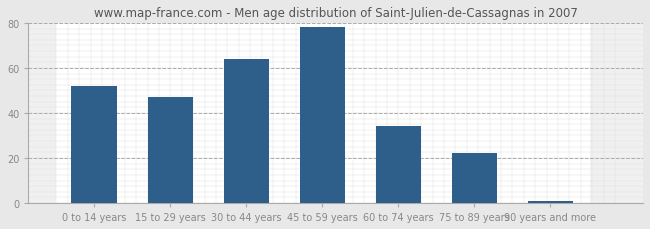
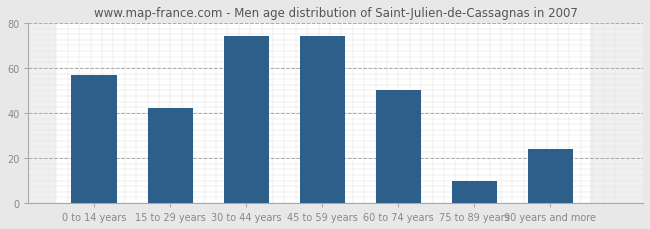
0 to 14 years: 52 -> 57
15 to 29 years: 47 -> 42
30 to 44 years: 64 -> 74
45 to 59 years: 78 -> 74
60 to 74 years: 34 -> 50
75 to 89 years: 22 -> 10
90 years and more: 1 -> 24
